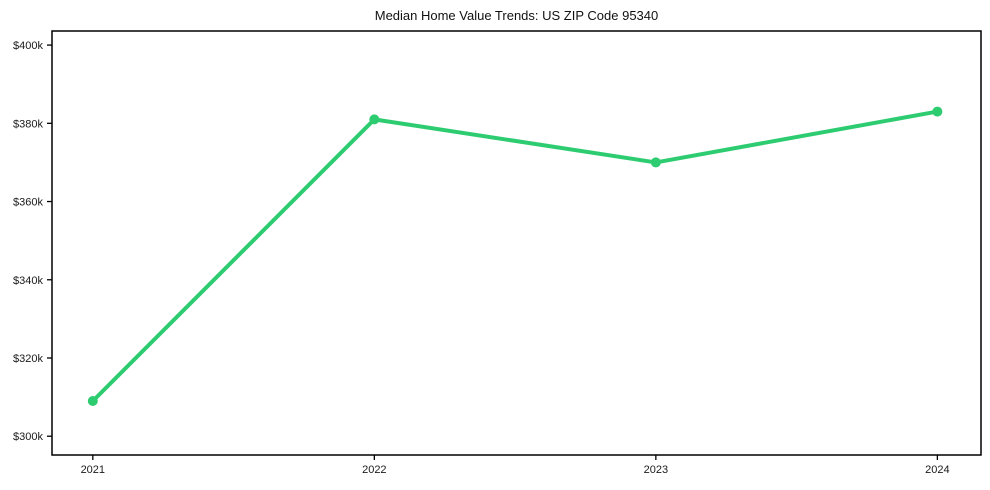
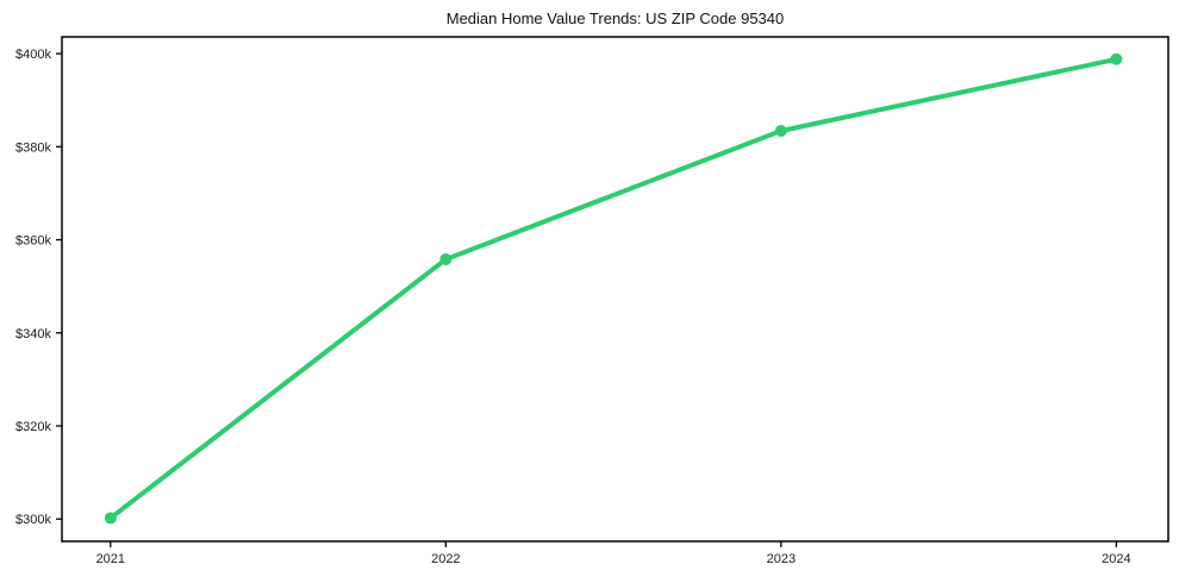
2021: $309k -> $300k
2022: $381k -> $356k
2023: $370k -> $383k
2024: $383k -> $399k
